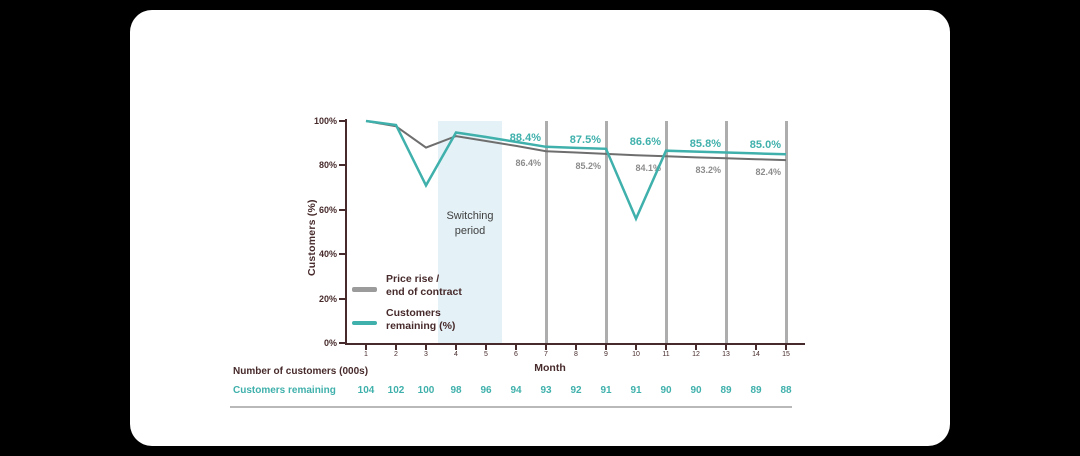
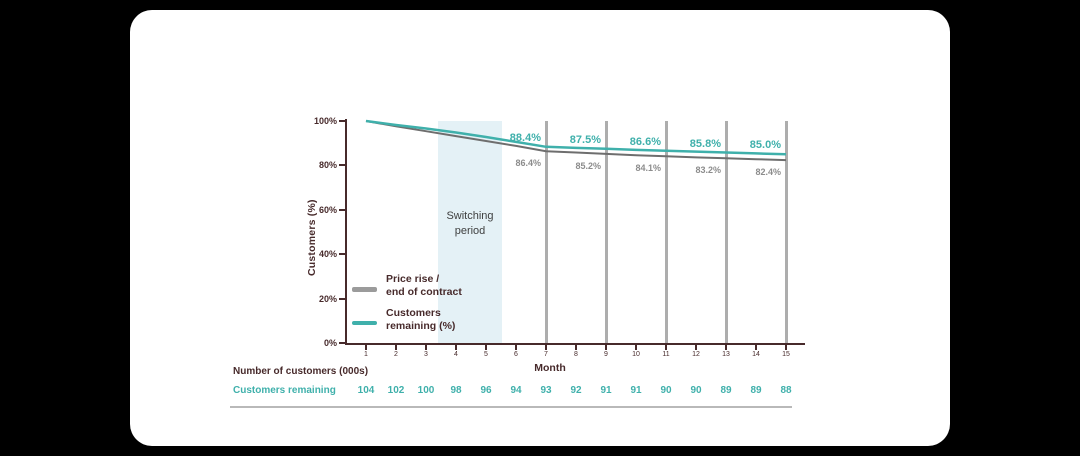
Price rise / end of contract/3: 88% -> 95%
Customers remaining (%)/3: 71% -> 97%
Customers remaining (%)/10: 56% -> 87%
